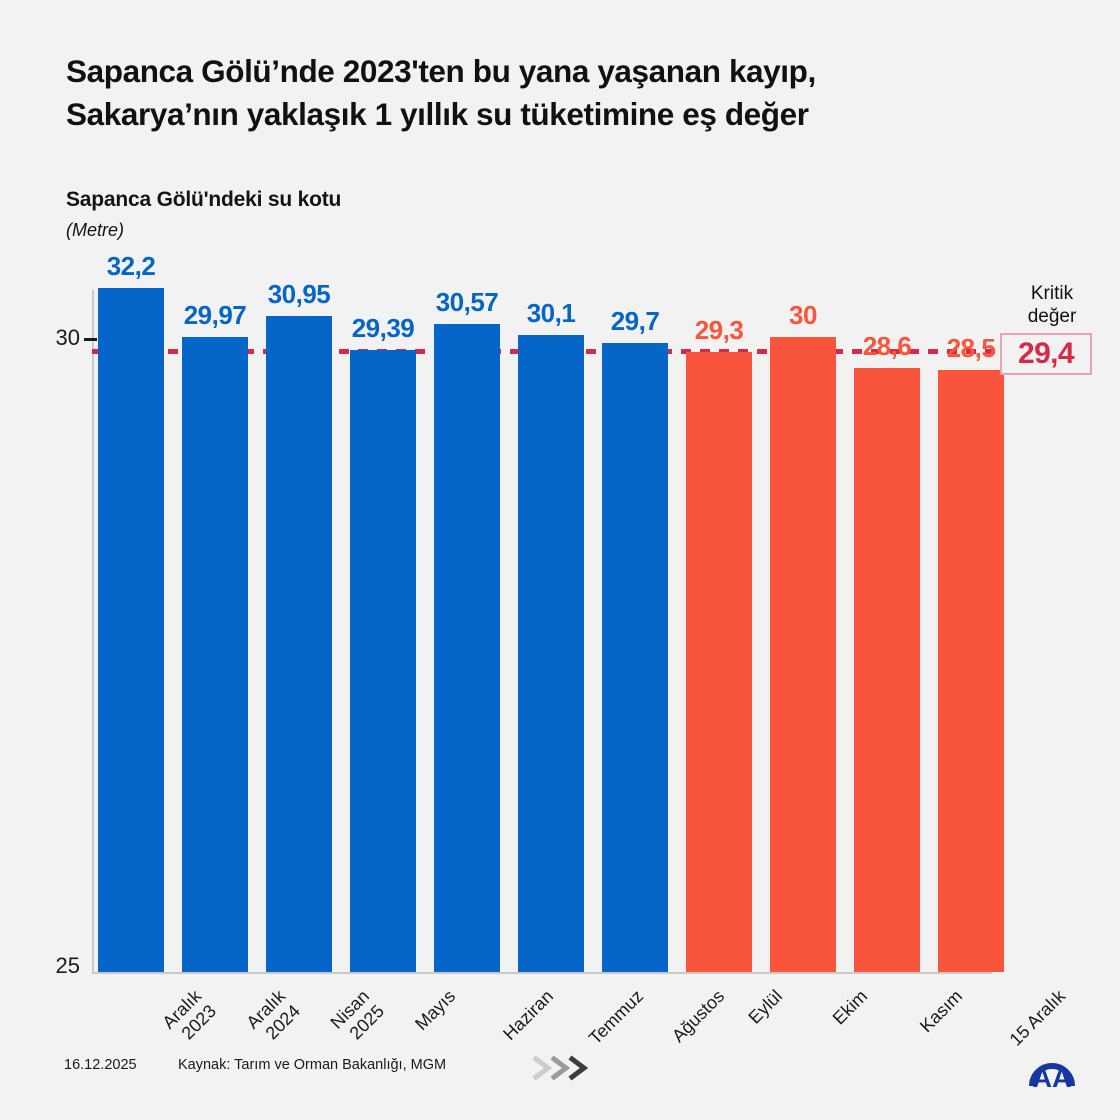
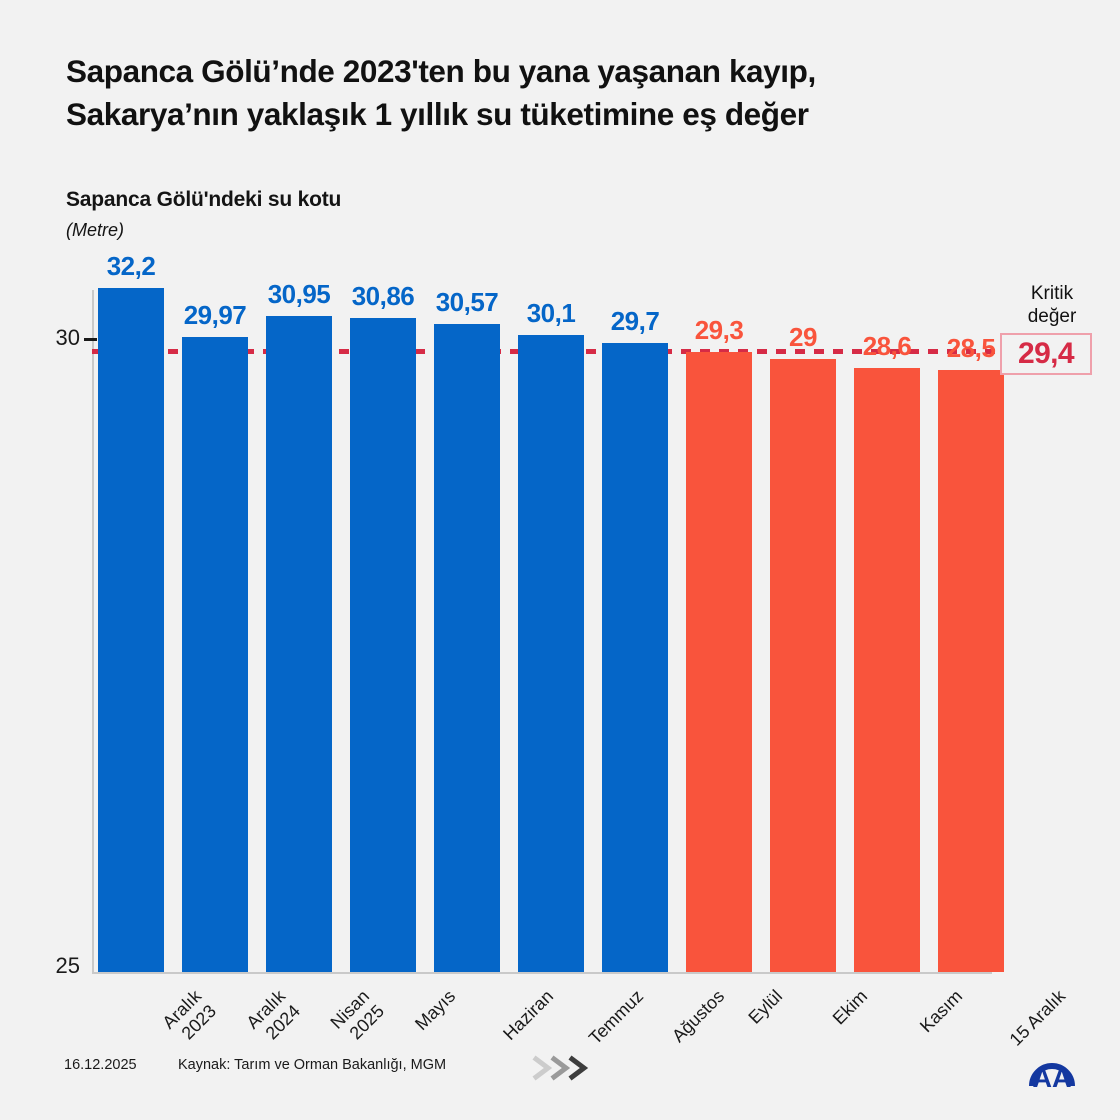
Mayıs: 29,39 -> 30,86
Ekim: 30 -> 29
